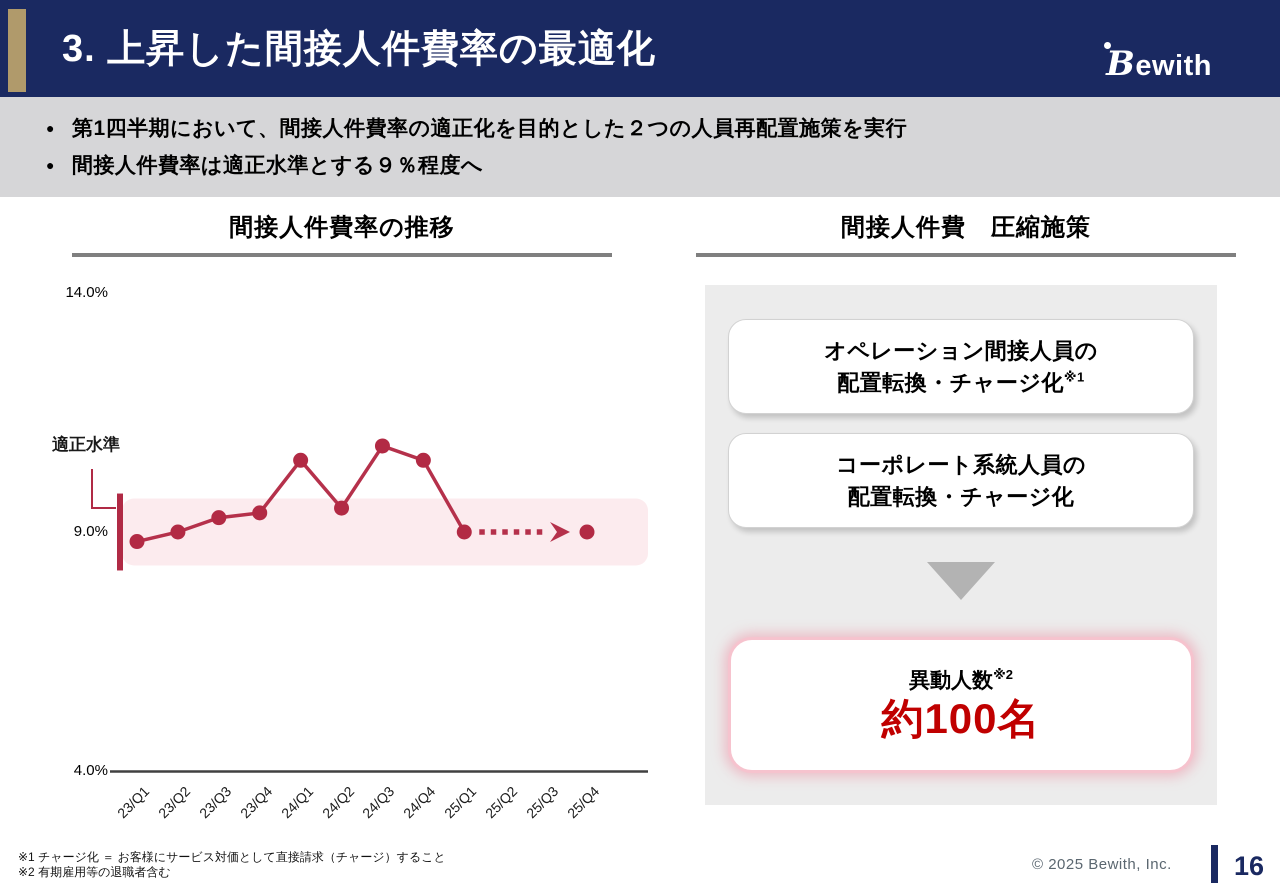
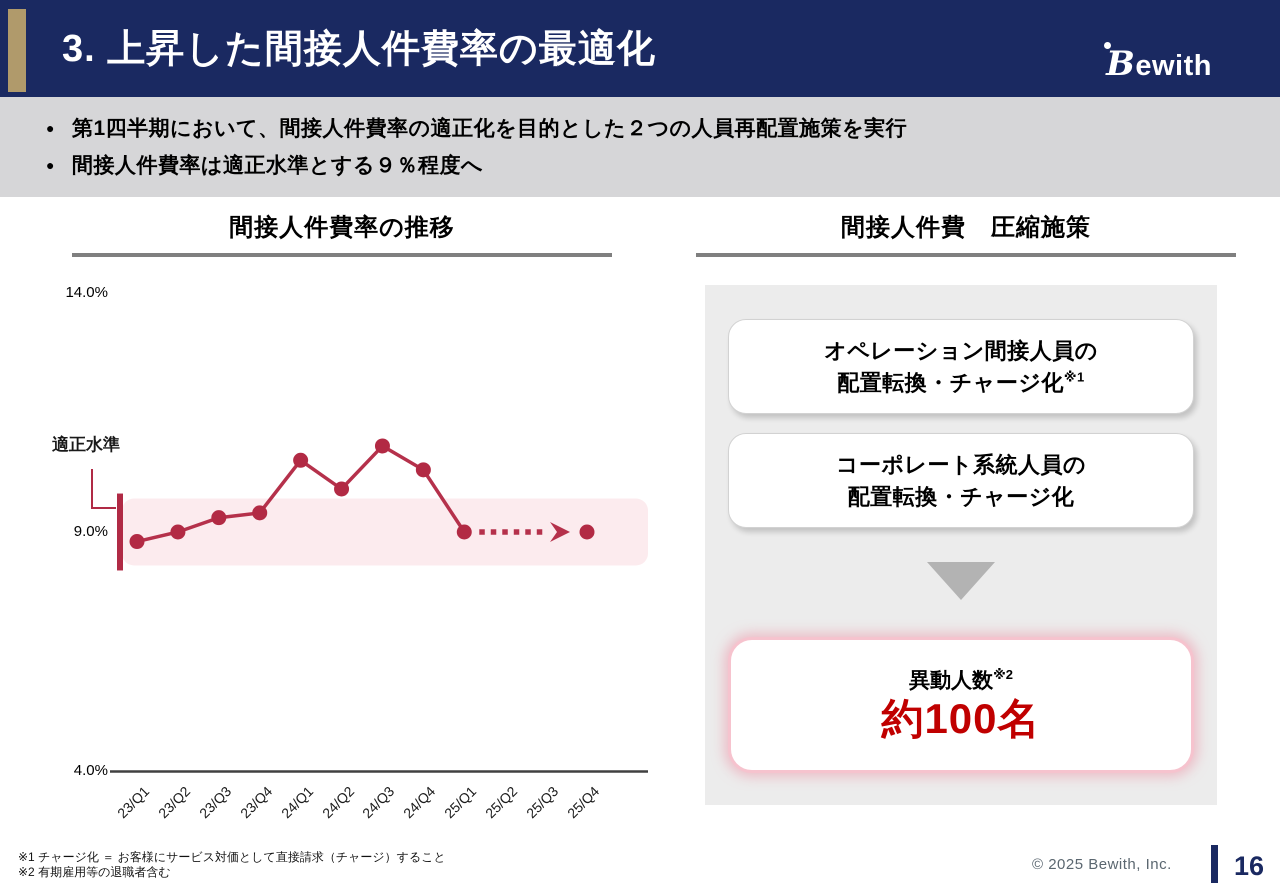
24/Q2: 9.5% -> 9.9%
24/Q4: 10.5% -> 10.3%
